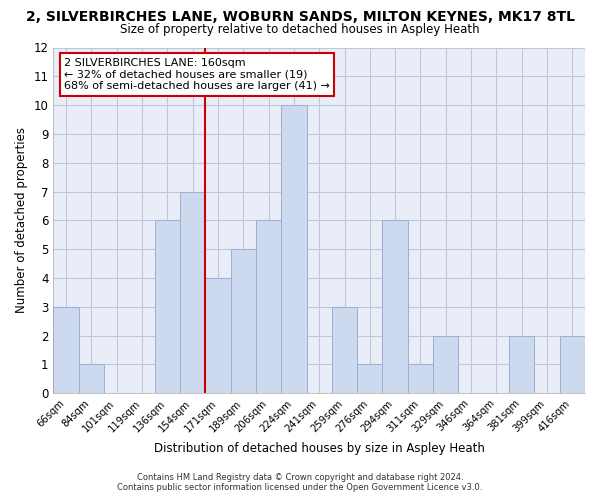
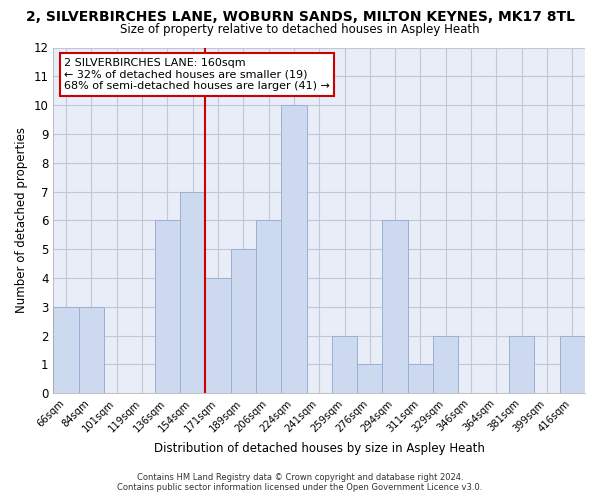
84sqm: 1 -> 3
259sqm: 3 -> 2
